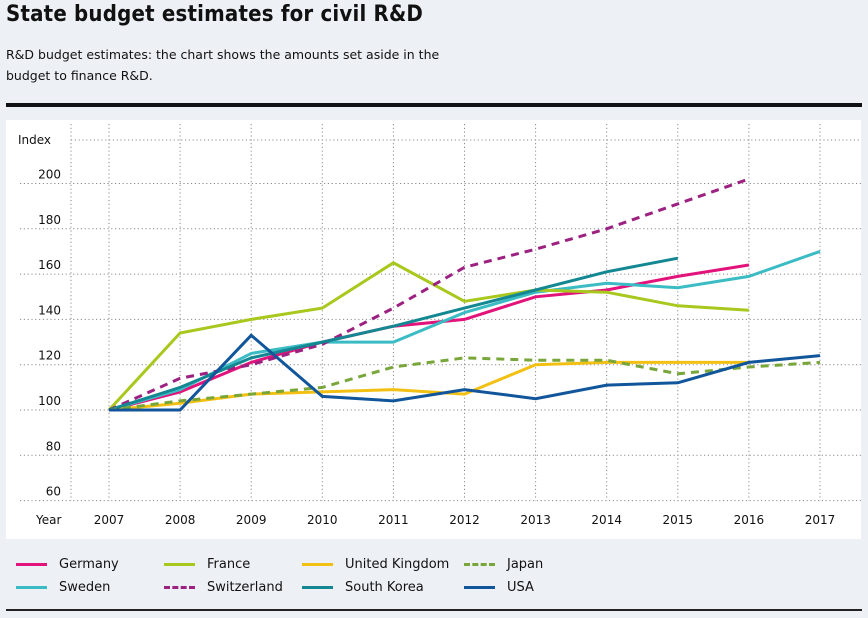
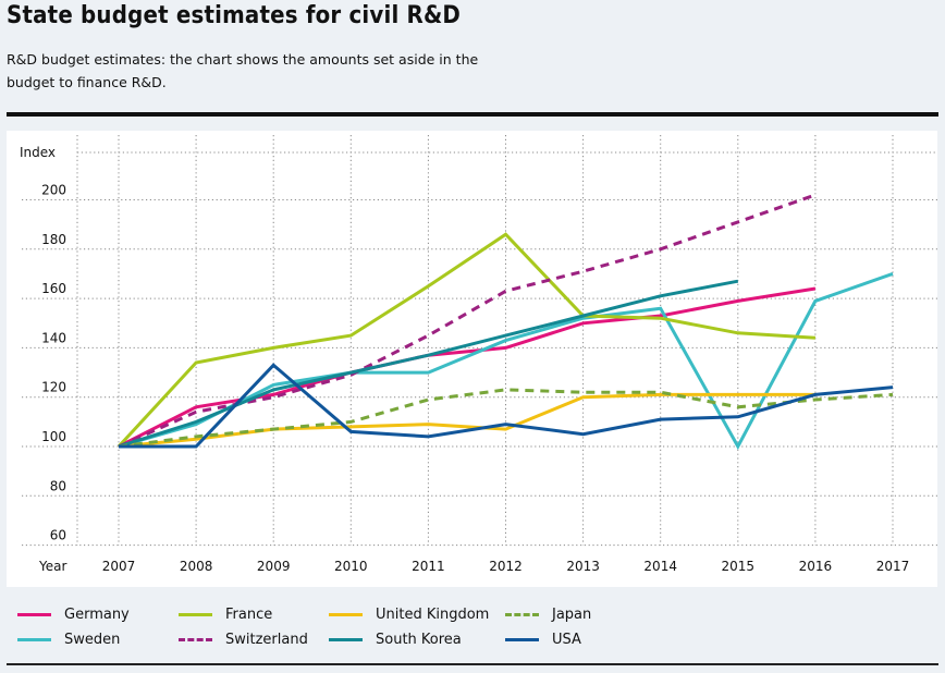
Germany/2008: 108 -> 116
France/2012: 148 -> 186
Sweden/2015: 154 -> 100
